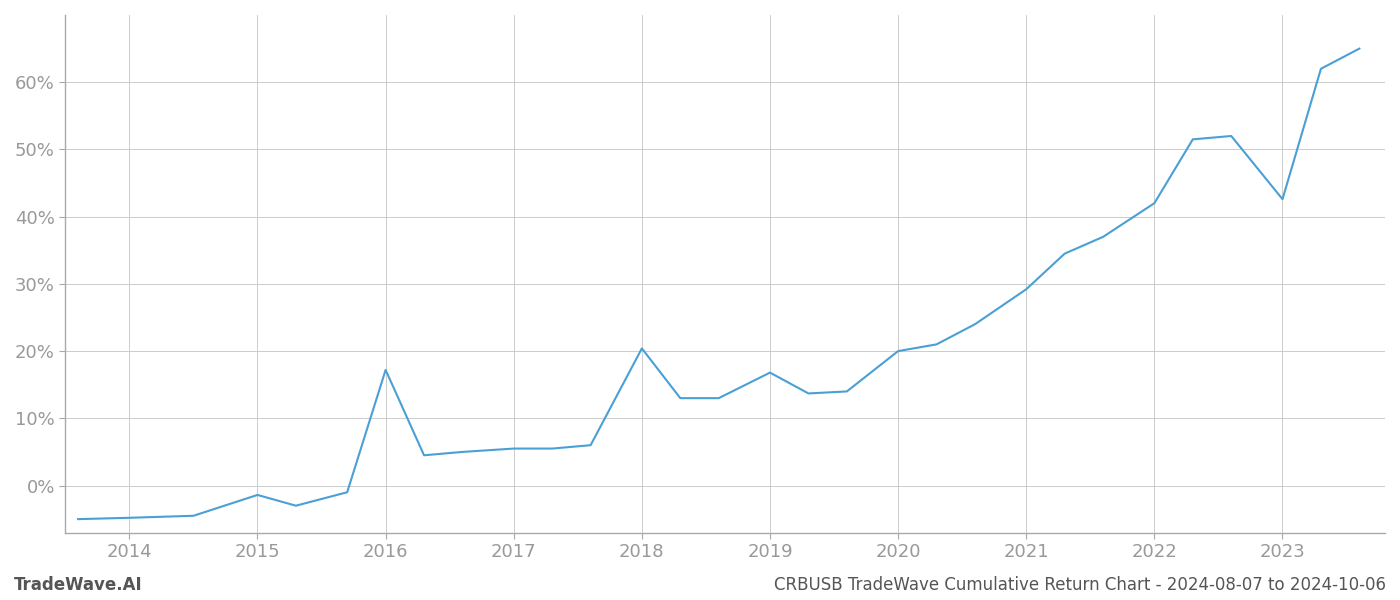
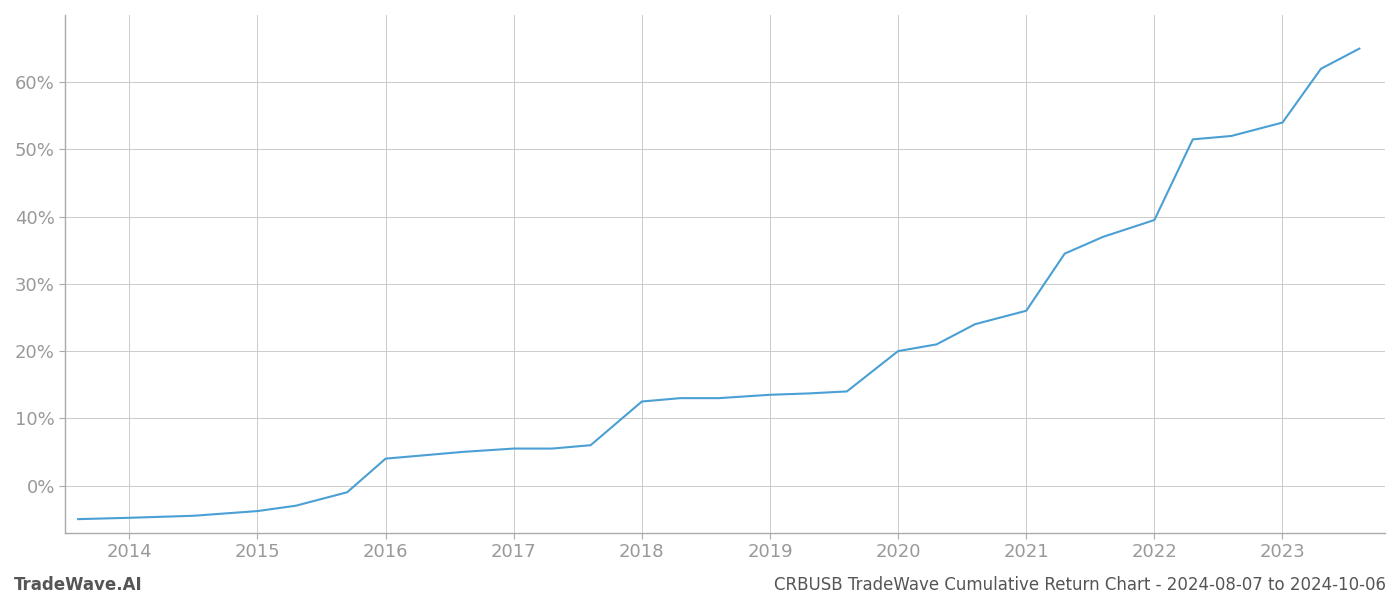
2015: -1.4% -> -3.8%
2016: 17.2% -> 4.0%
2018: 20.4% -> 12.5%
2019: 16.8% -> 13.5%
2021: 29.2% -> 26.0%
2022: 42.0% -> 39.5%
2023: 42.6% -> 54.0%
